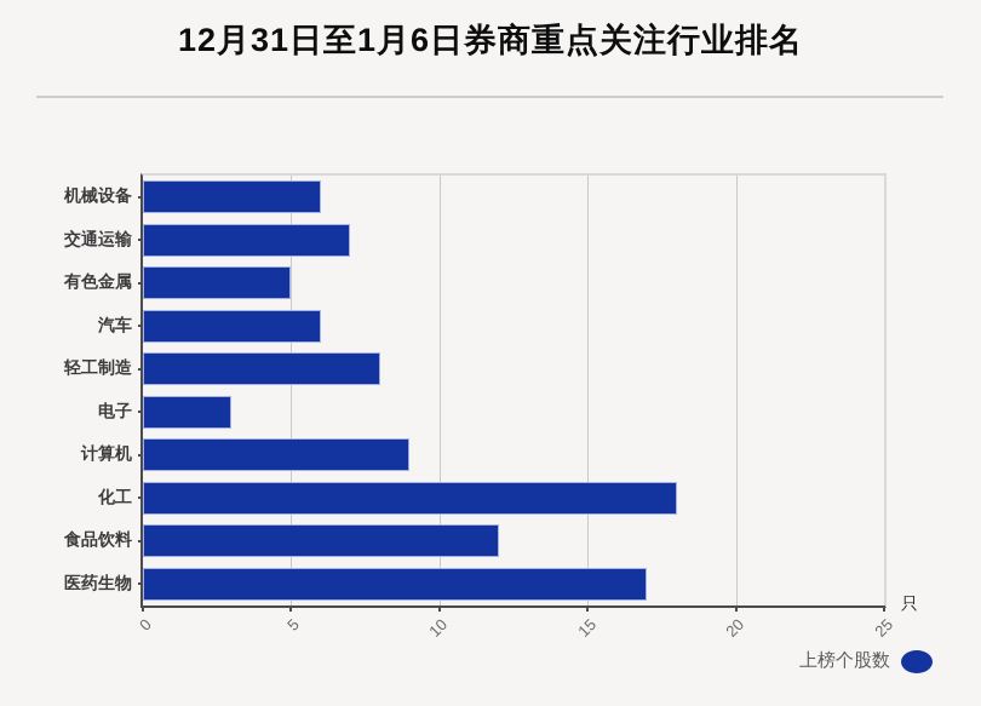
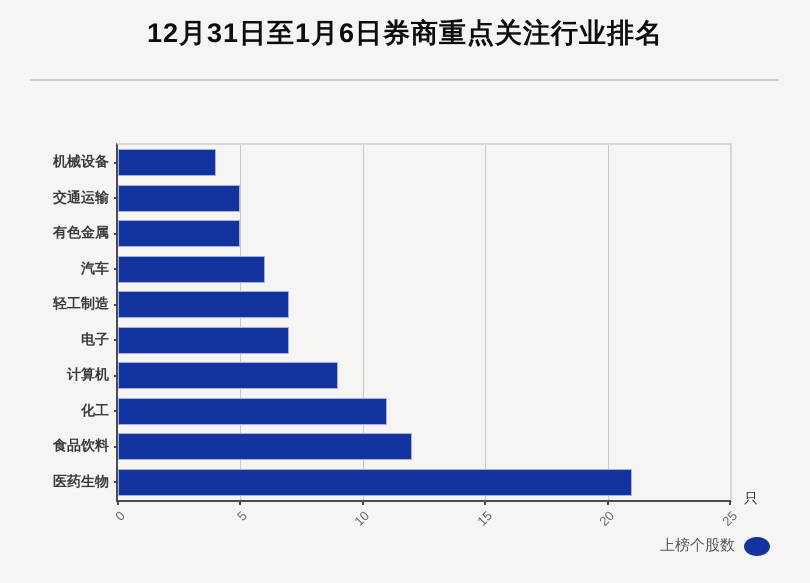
机械设备: 6 -> 4
交通运输: 7 -> 5
轻工制造: 8 -> 7
电子: 3 -> 7
化工: 18 -> 11
医药生物: 17 -> 21
